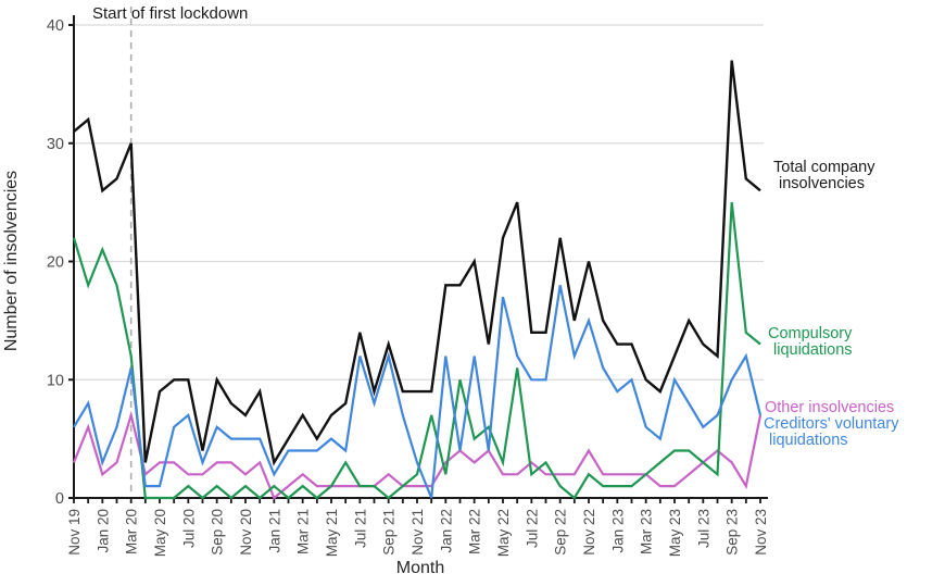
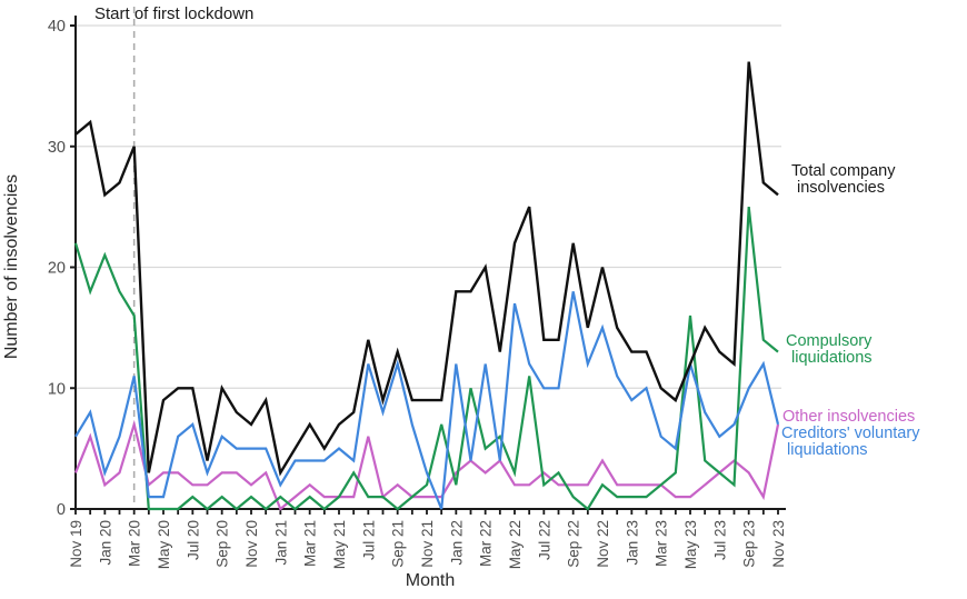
Compulsory liquidations/Mar 20: 12 -> 16
Other insolvencies/Jul 21: 1 -> 6
Compulsory liquidations/May 23: 4 -> 16
Creditors' voluntary liquidations/May 23: 10 -> 12
